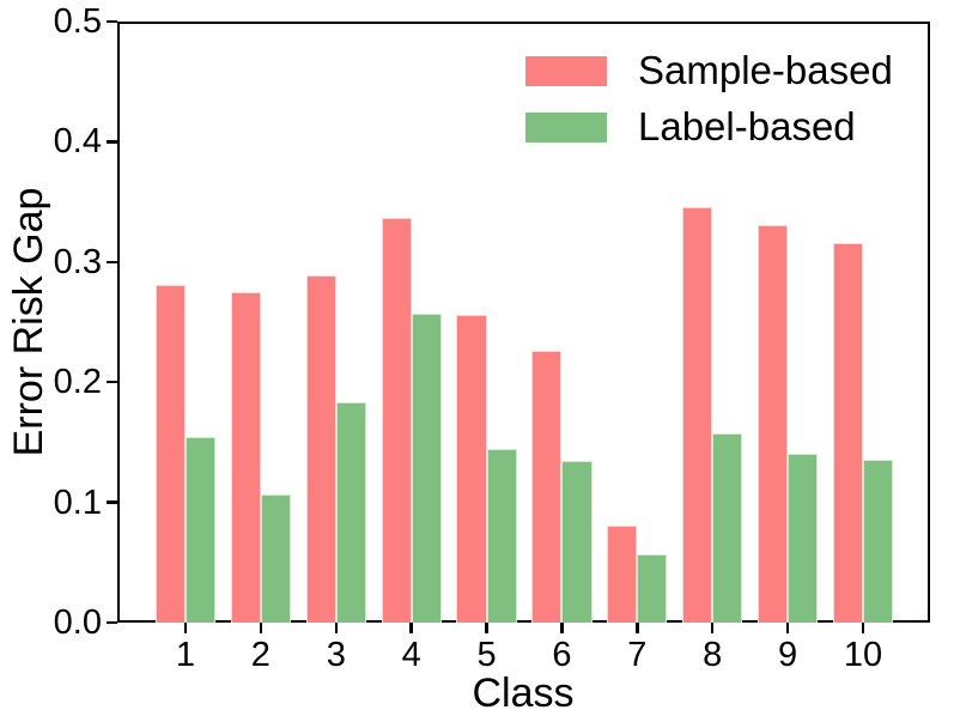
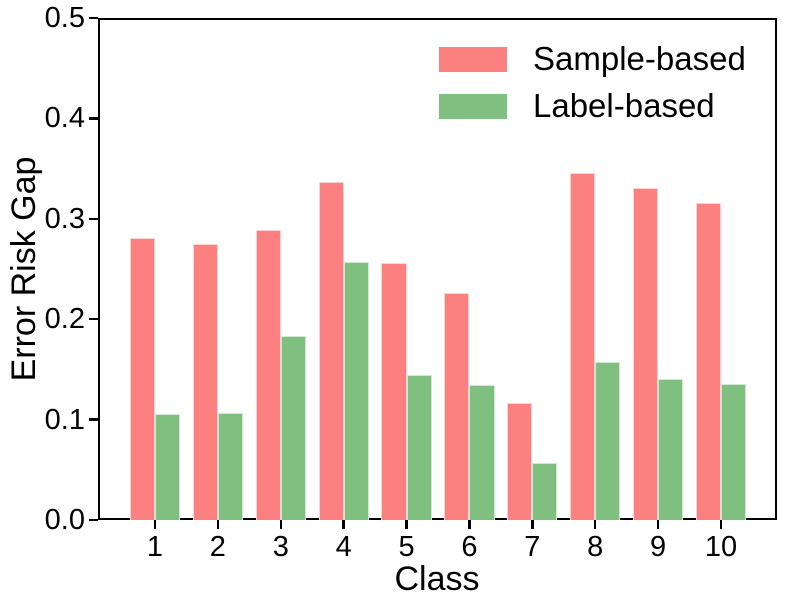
Label-based/1: 0.154 -> 0.106
Sample-based/7: 0.081 -> 0.117
